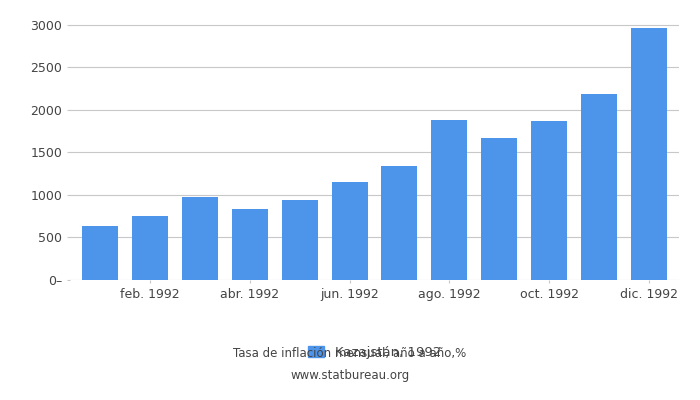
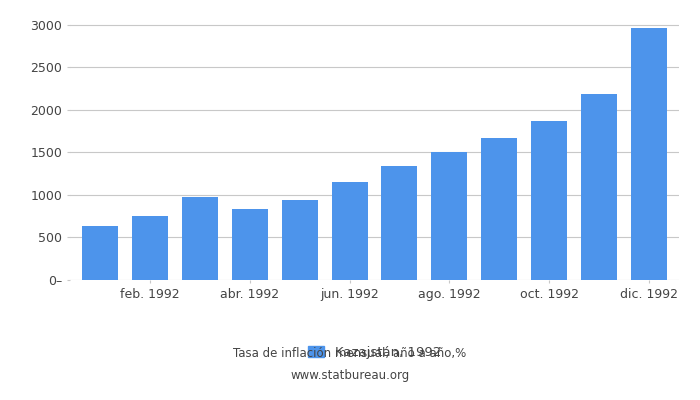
ago. 1992: 1880 -> 1500
